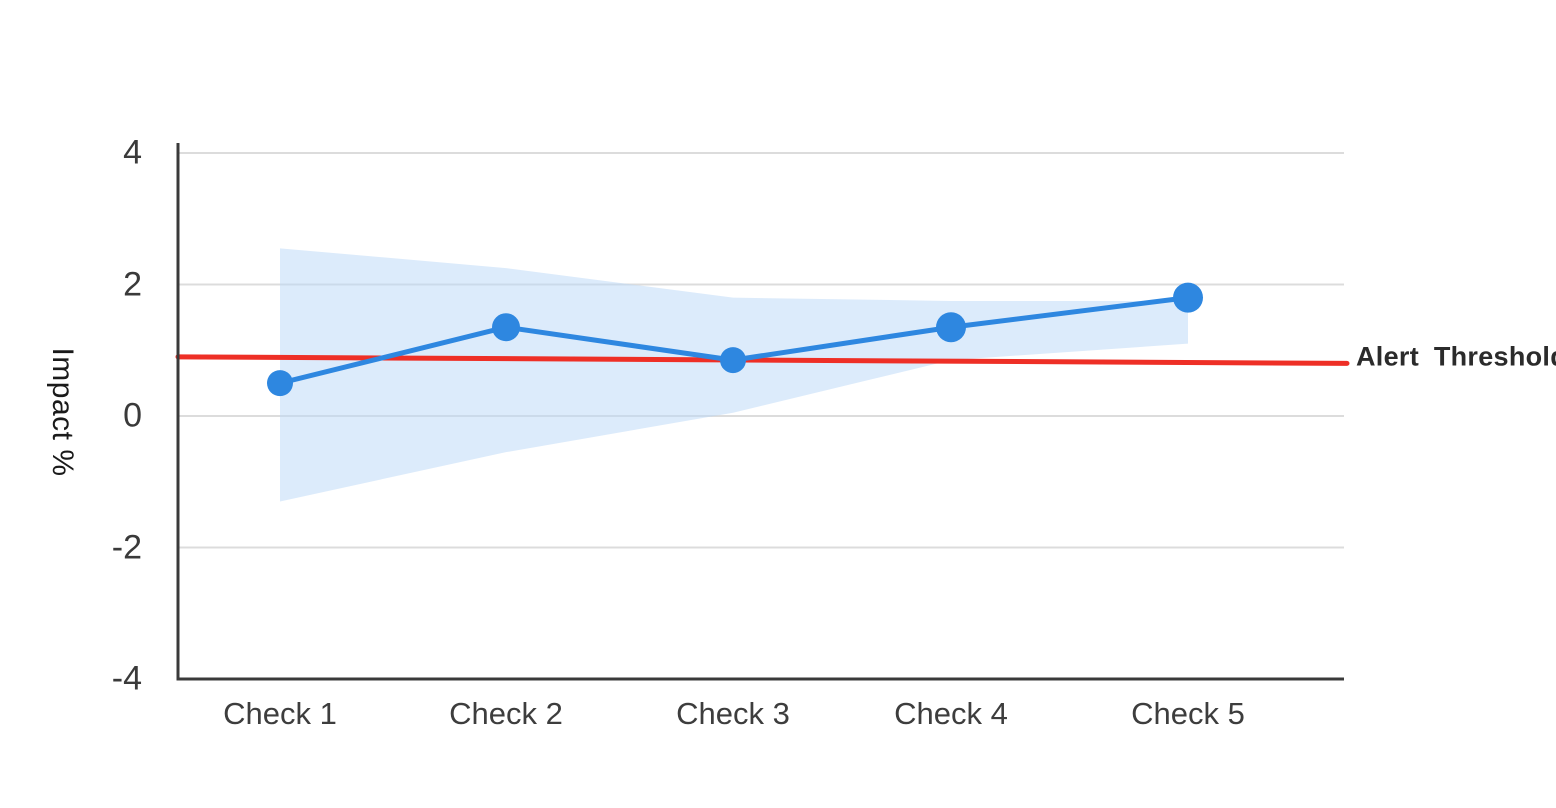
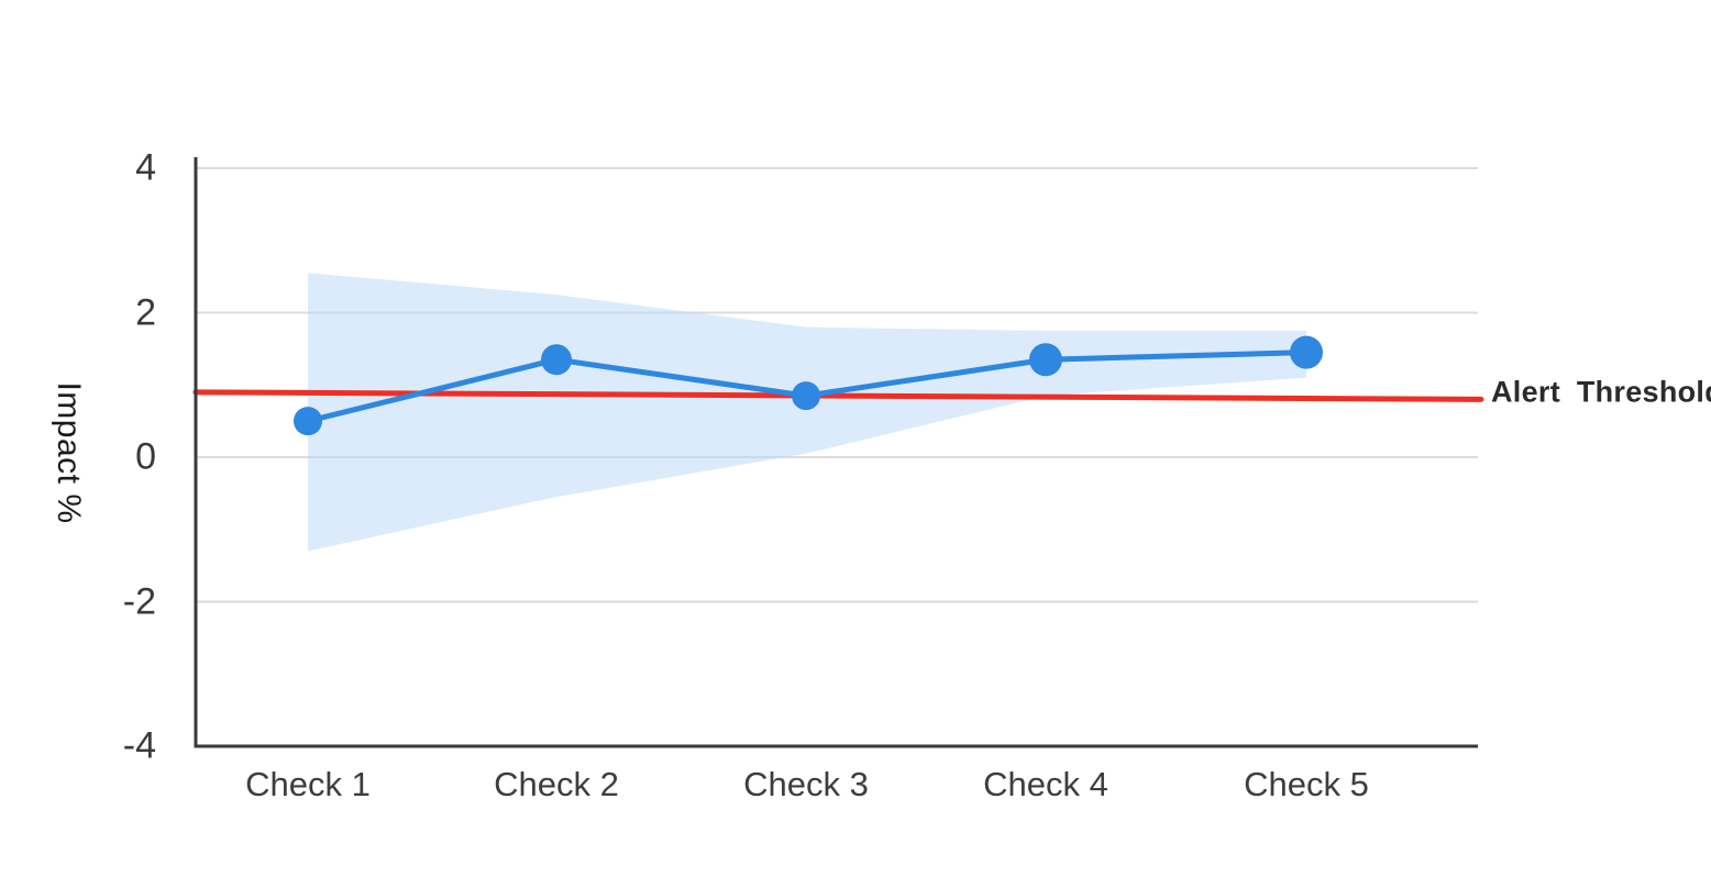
Check 5: 1.8 -> 1.4
